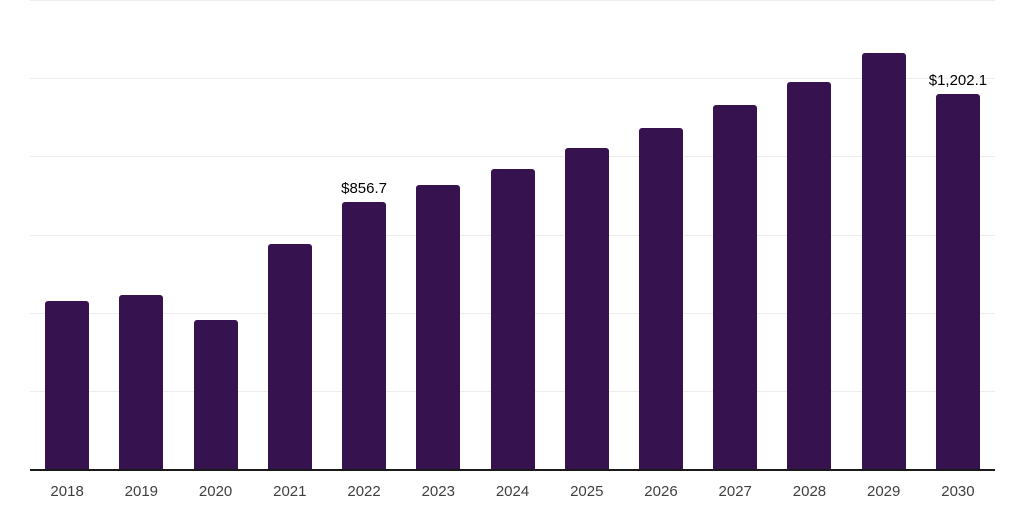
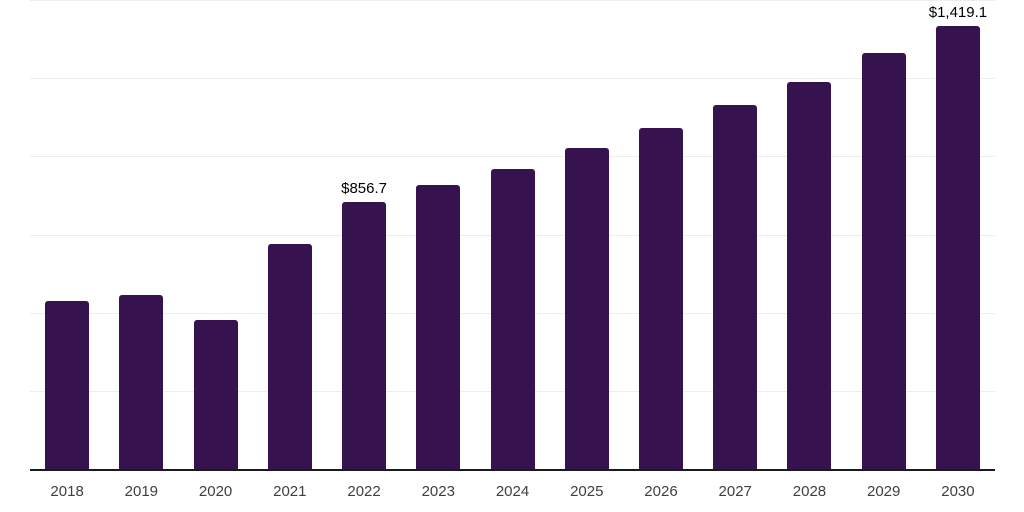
2030: $1,202.1 -> $1,419.1
